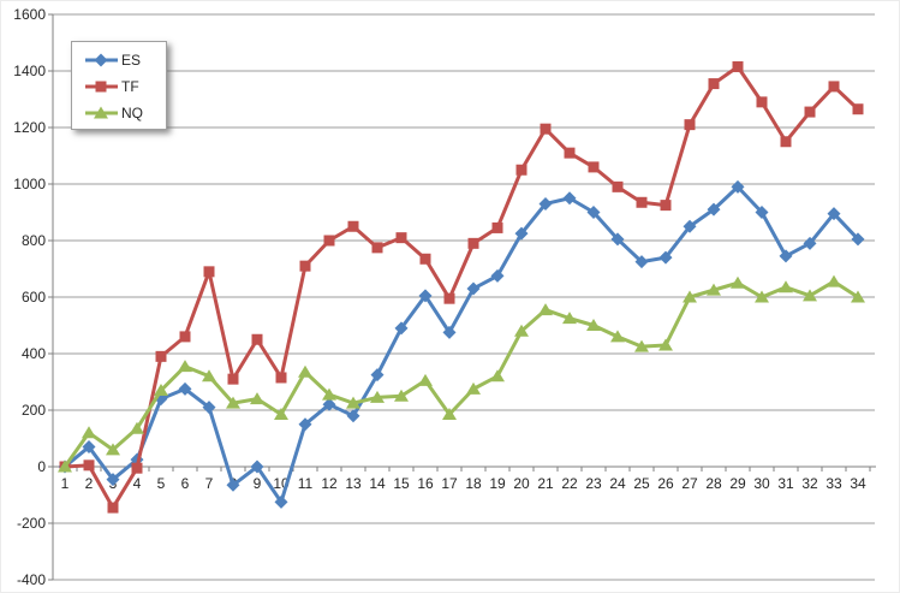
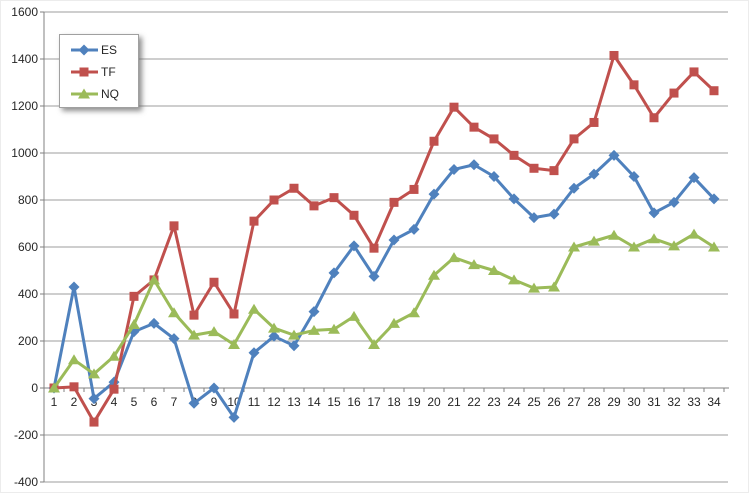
ES/2: 70 -> 430
NQ/6: 360 -> 460
TF/27: 1210 -> 1060
TF/28: 1360 -> 1130
